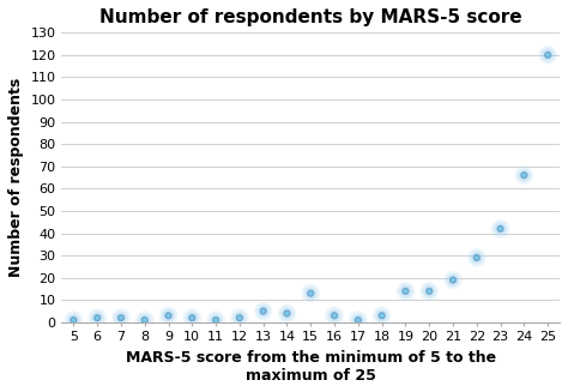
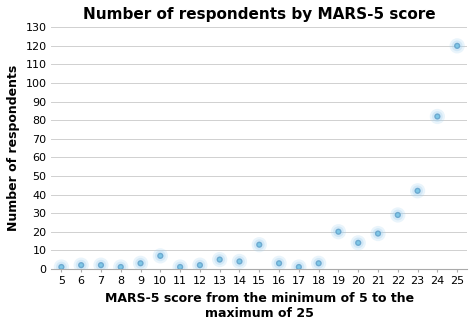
10: 2 -> 7
19: 14 -> 20
24: 66 -> 82
